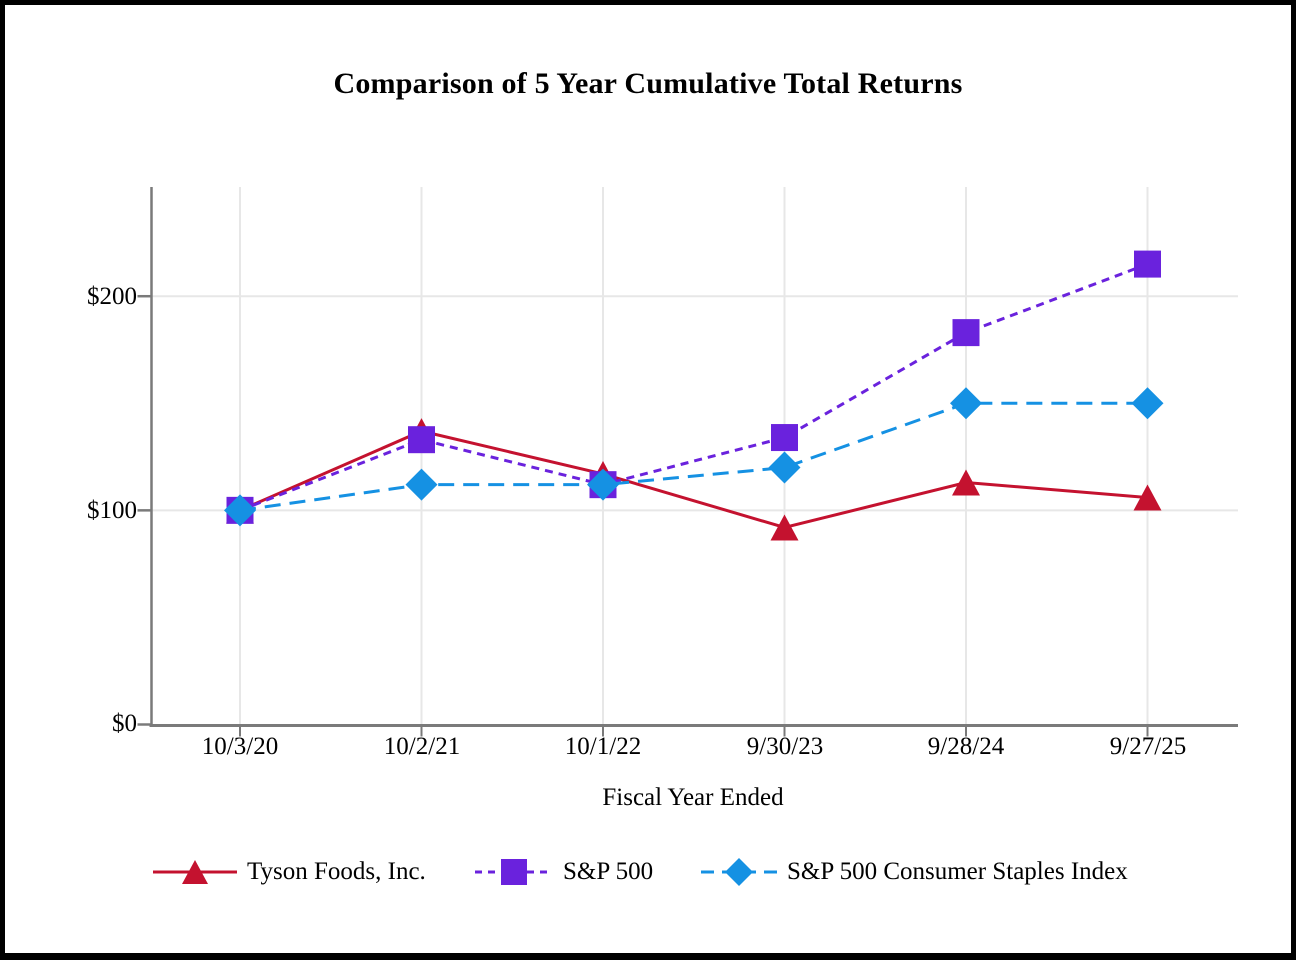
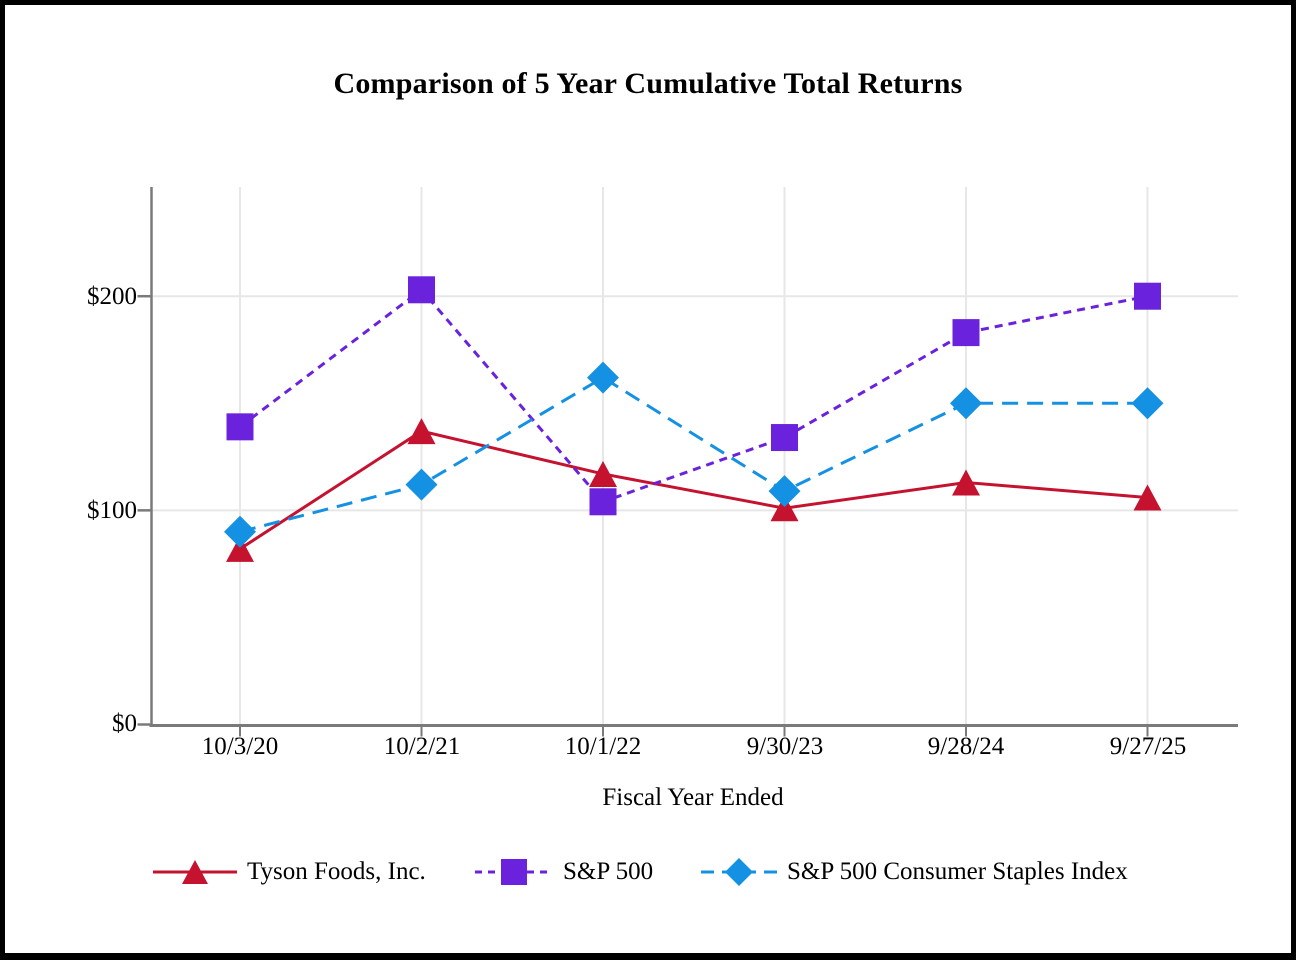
Tyson Foods, Inc./10/3/20: $100 -> $82
S&P 500/10/3/20: $100 -> $139
S&P 500 Consumer Staples Index/10/3/20: $100 -> $90
S&P 500/10/2/21: $133 -> $203
S&P 500/10/1/22: $112 -> $104
S&P 500 Consumer Staples Index/10/1/22: $112 -> $162
Tyson Foods, Inc./9/30/23: $92 -> $101
S&P 500 Consumer Staples Index/9/30/23: $120 -> $109
S&P 500/9/27/25: $215 -> $200
